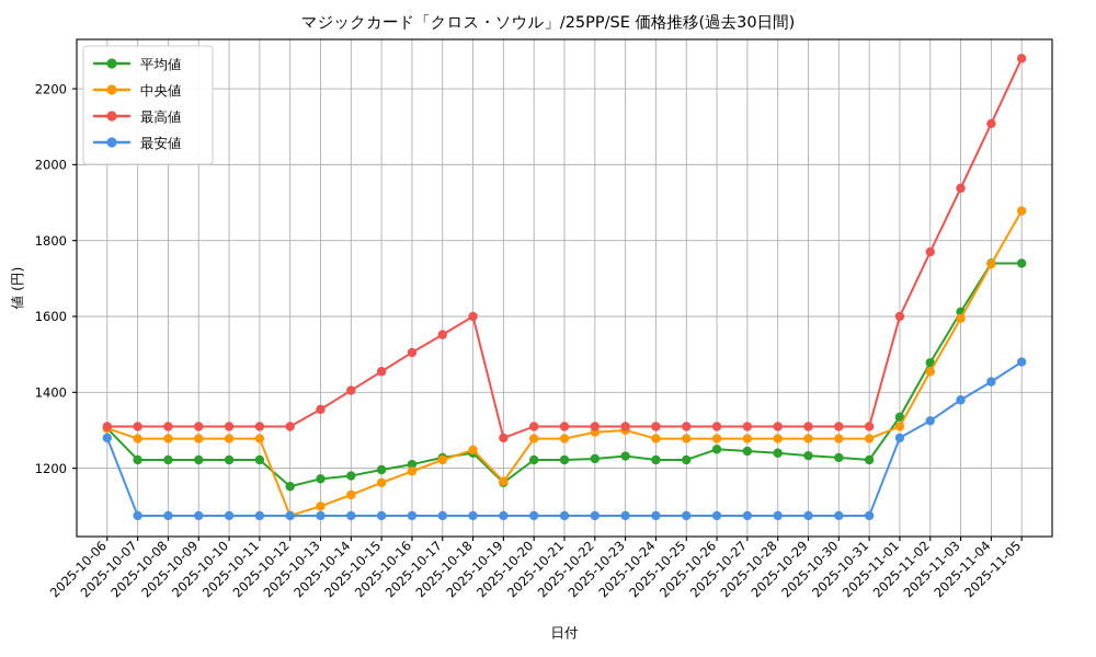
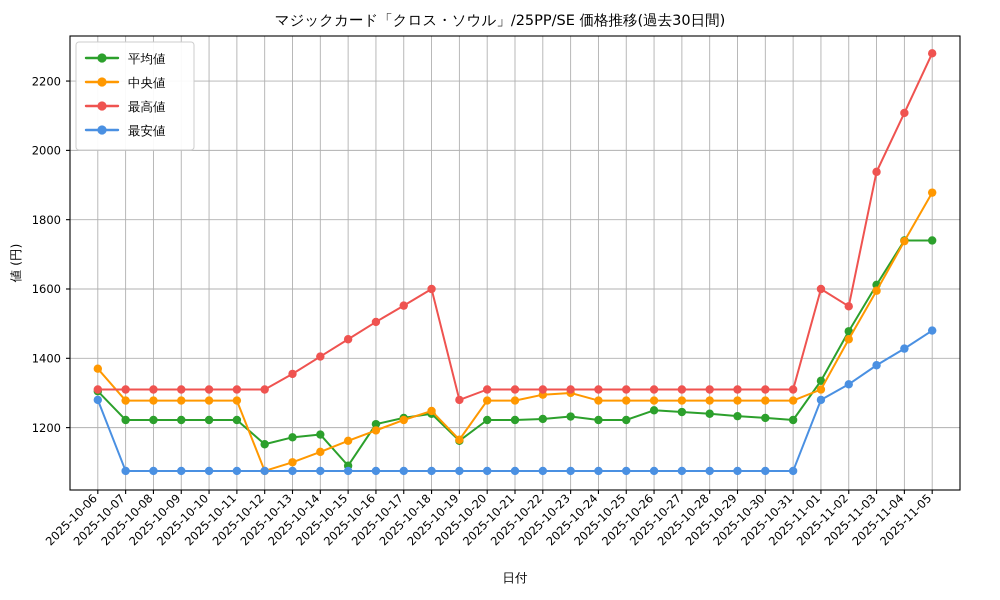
中央値/2025-10-06: 1300 -> 1370
平均値/2025-10-15: 1200 -> 1090
最高値/2025-11-02: 1770 -> 1550
